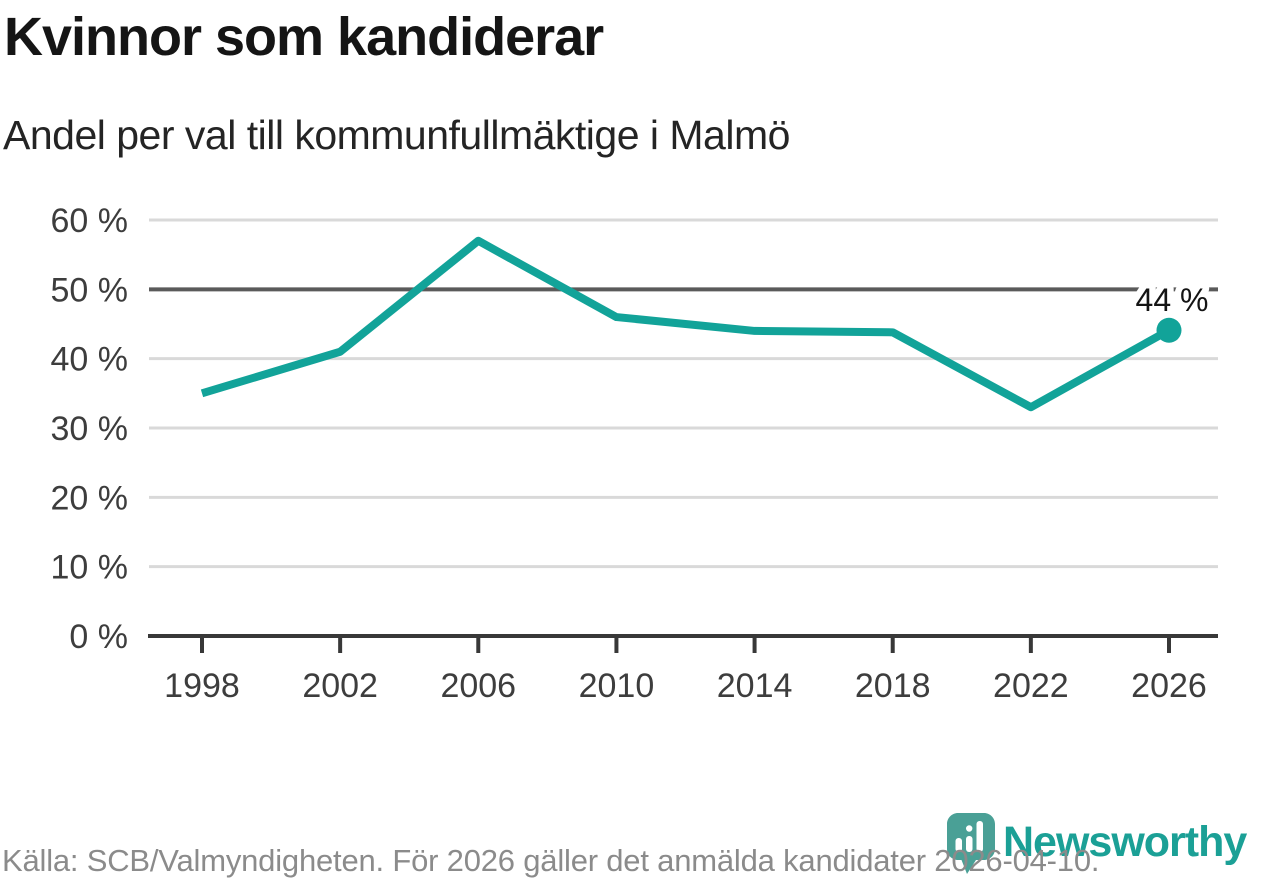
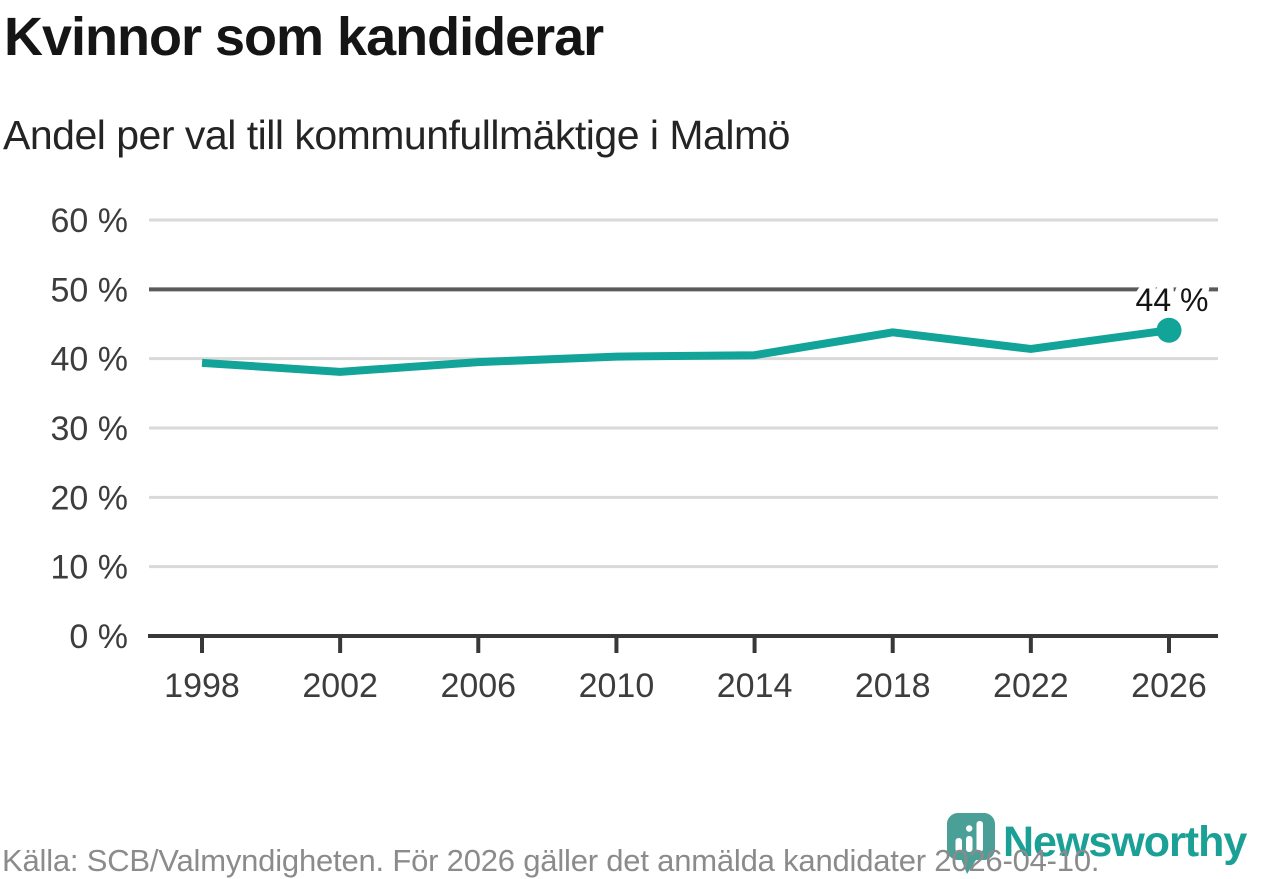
1998: 35% -> 39%
2002: 41% -> 38%
2006: 57% -> 40%
2010: 46% -> 40%
2014: 44% -> 40%
2022: 33% -> 41%
